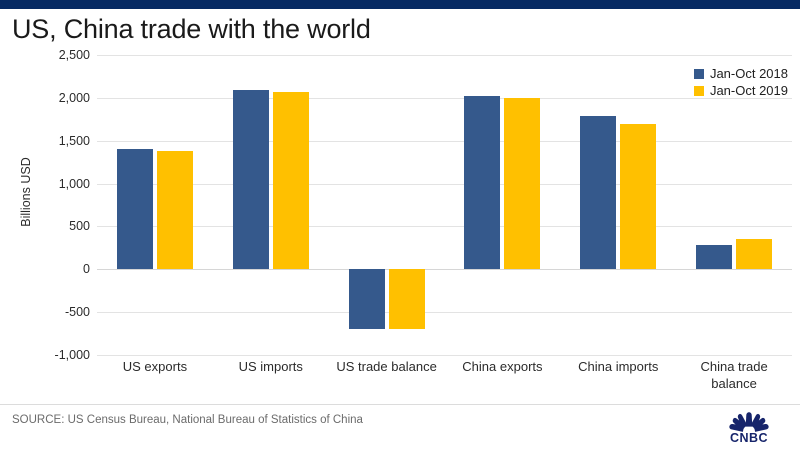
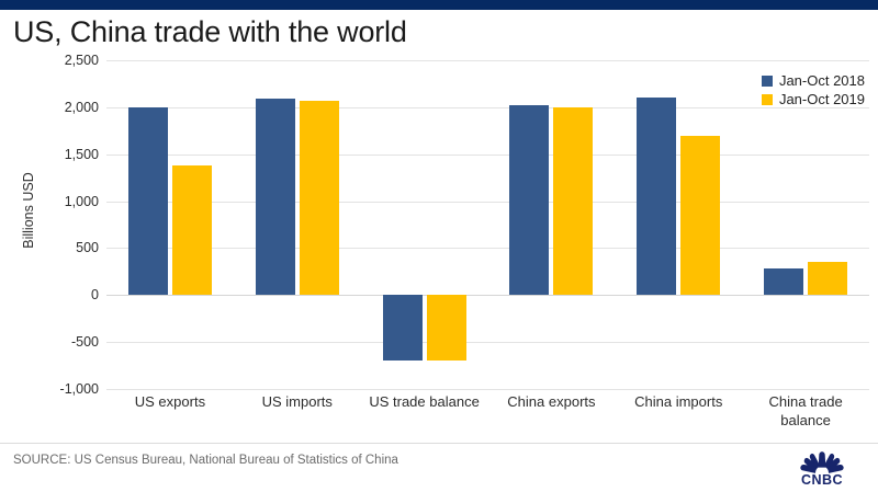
Jan-Oct 2018/US exports: 1400 -> 2000
Jan-Oct 2018/China imports: 1800 -> 2100
